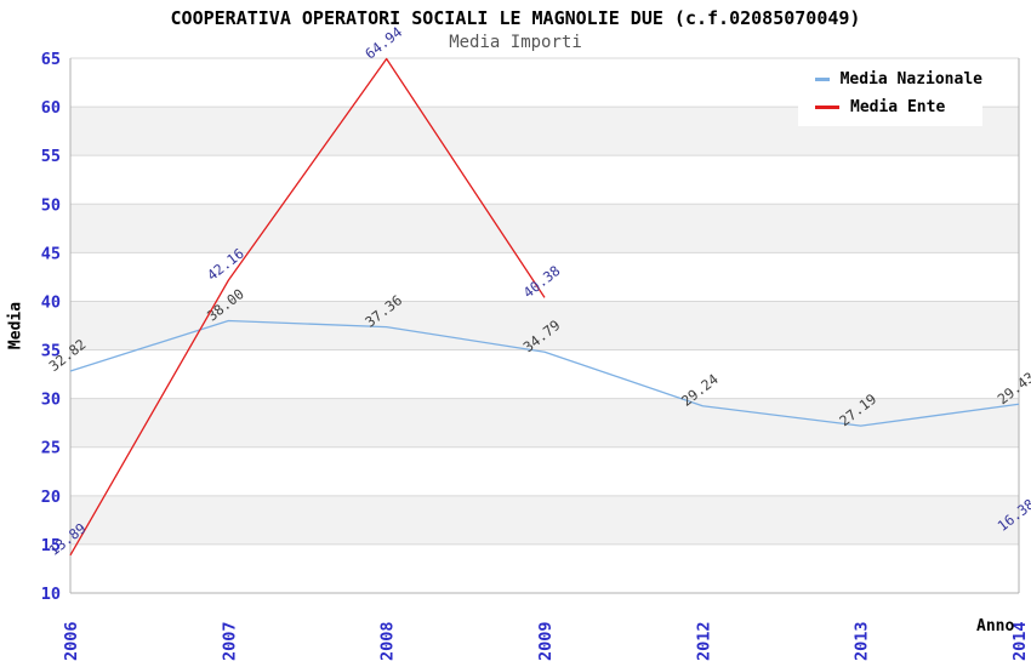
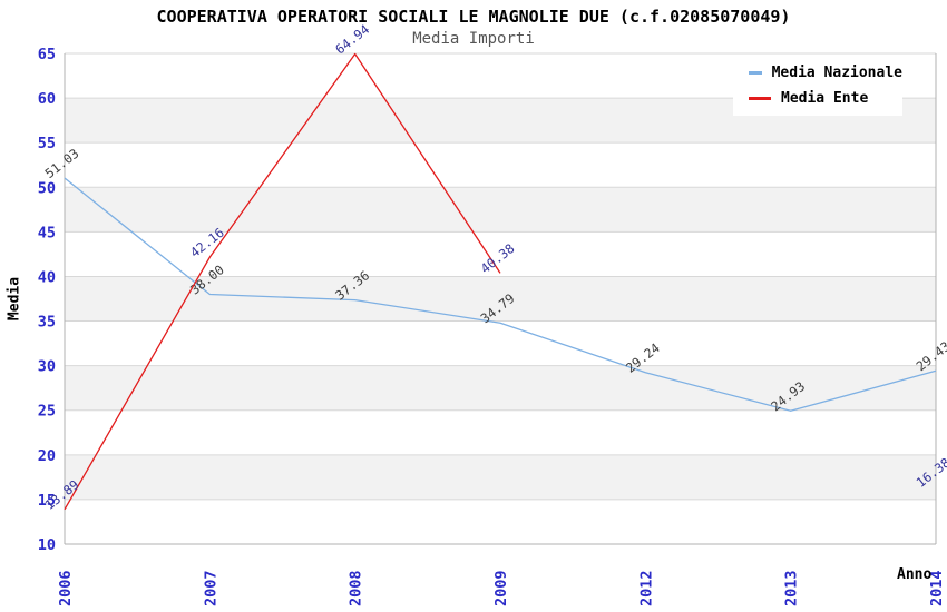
Media Nazionale/2006: 32.82 -> 51.03
Media Nazionale/2013: 27.19 -> 24.93
